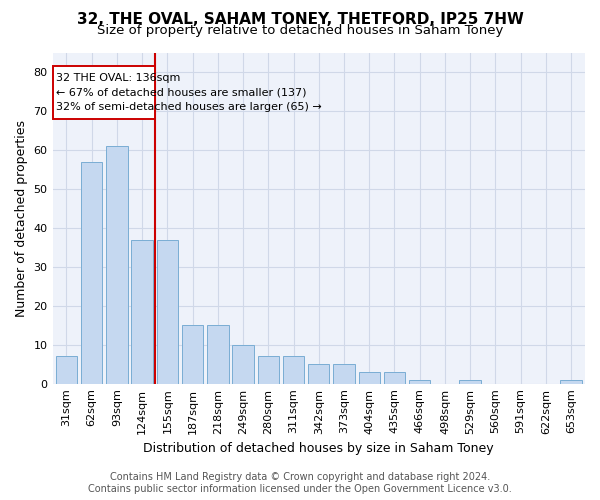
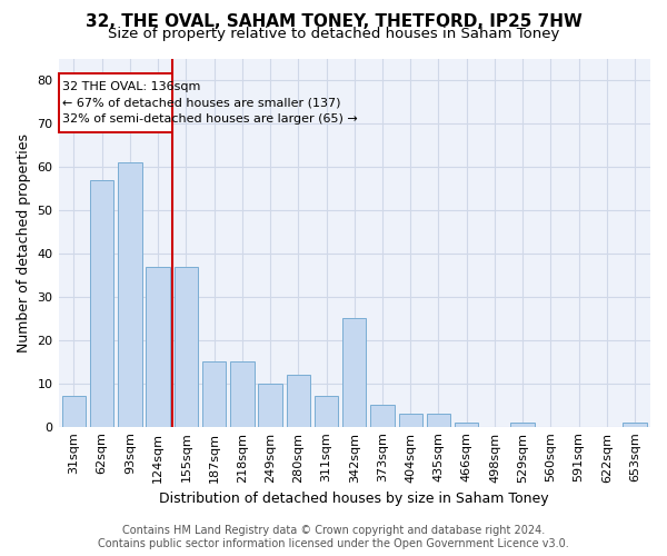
280sqm: 7 -> 12
342sqm: 5 -> 25
